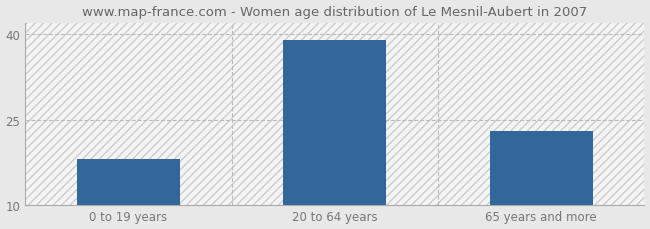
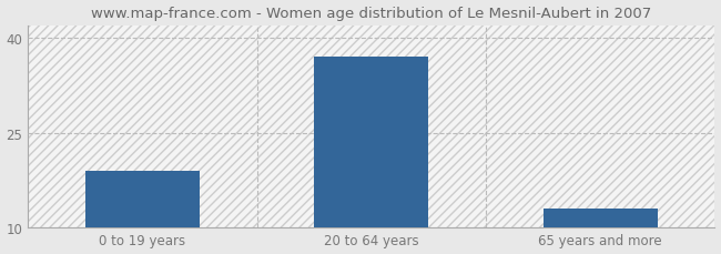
0 to 19 years: 18 -> 19
20 to 64 years: 39 -> 37
65 years and more: 23 -> 13
